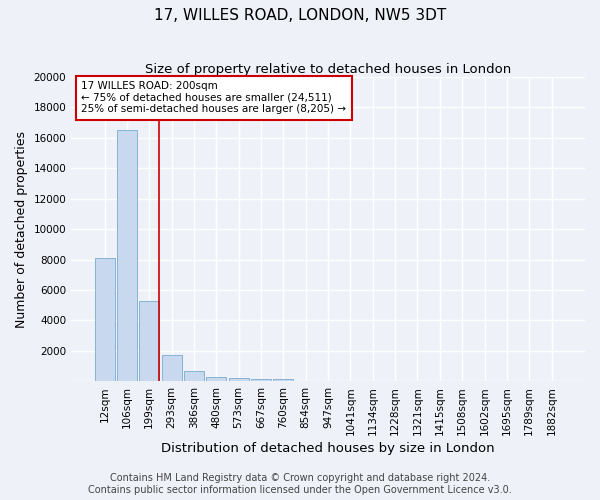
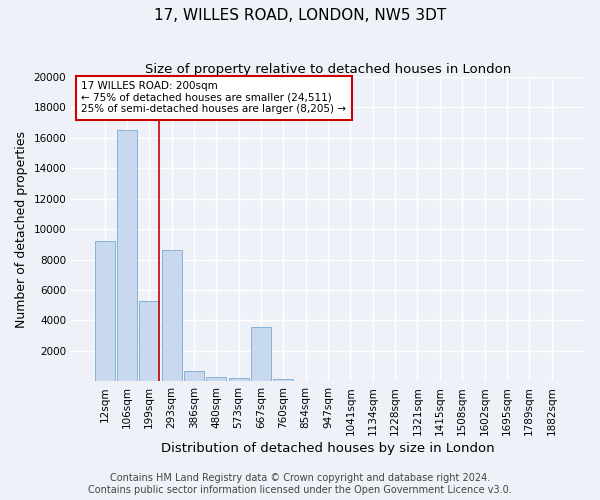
12sqm: 8100 -> 9200
293sqm: 1800 -> 8600
667sqm: 200 -> 3600
